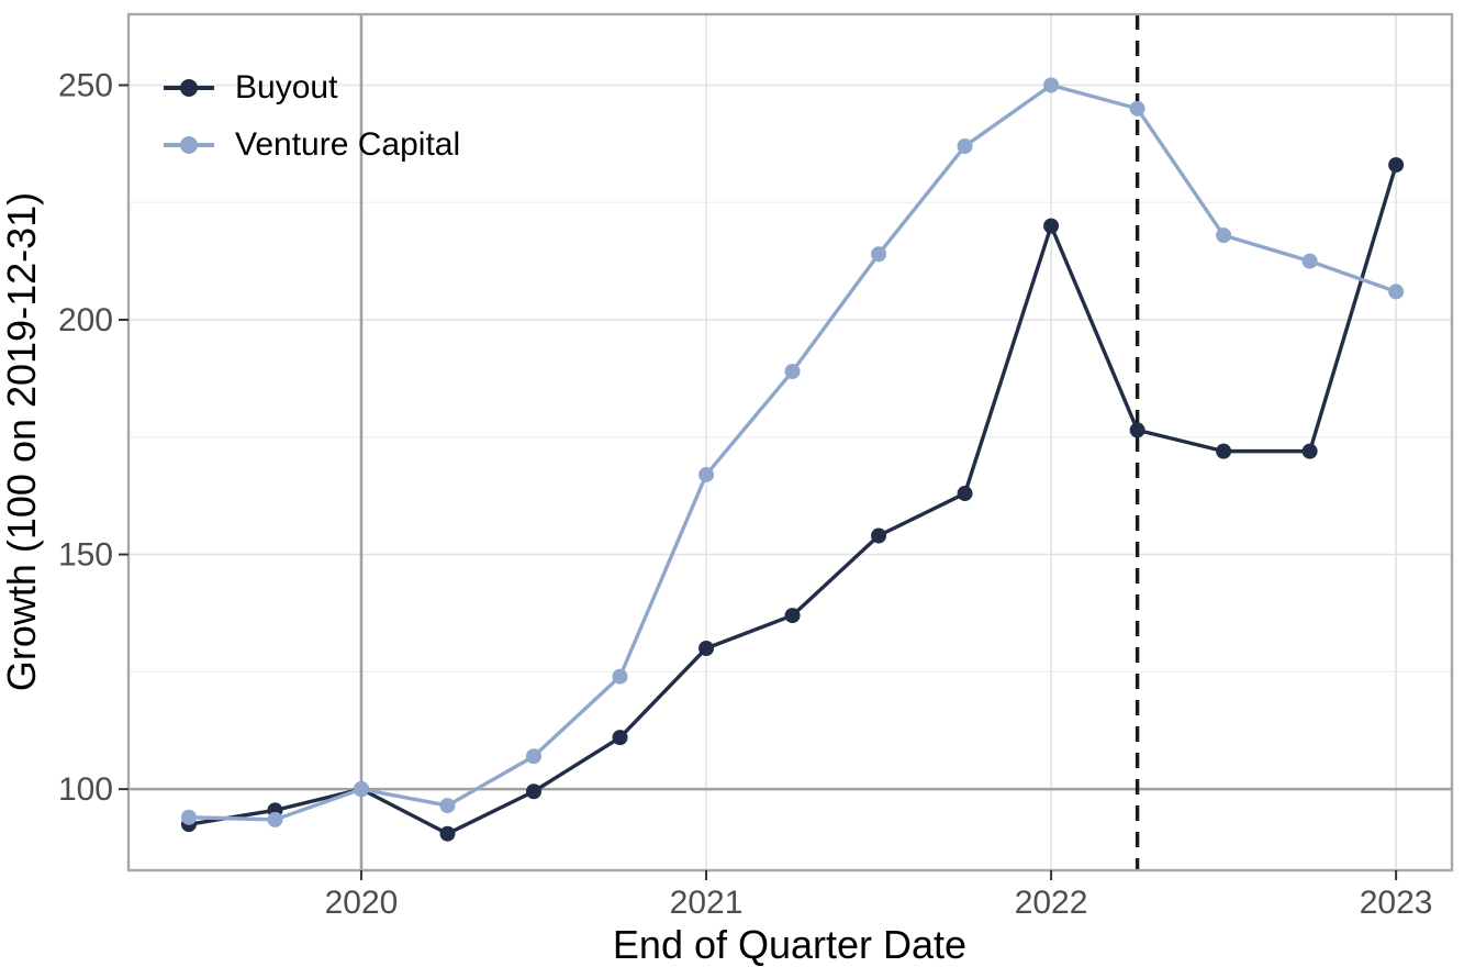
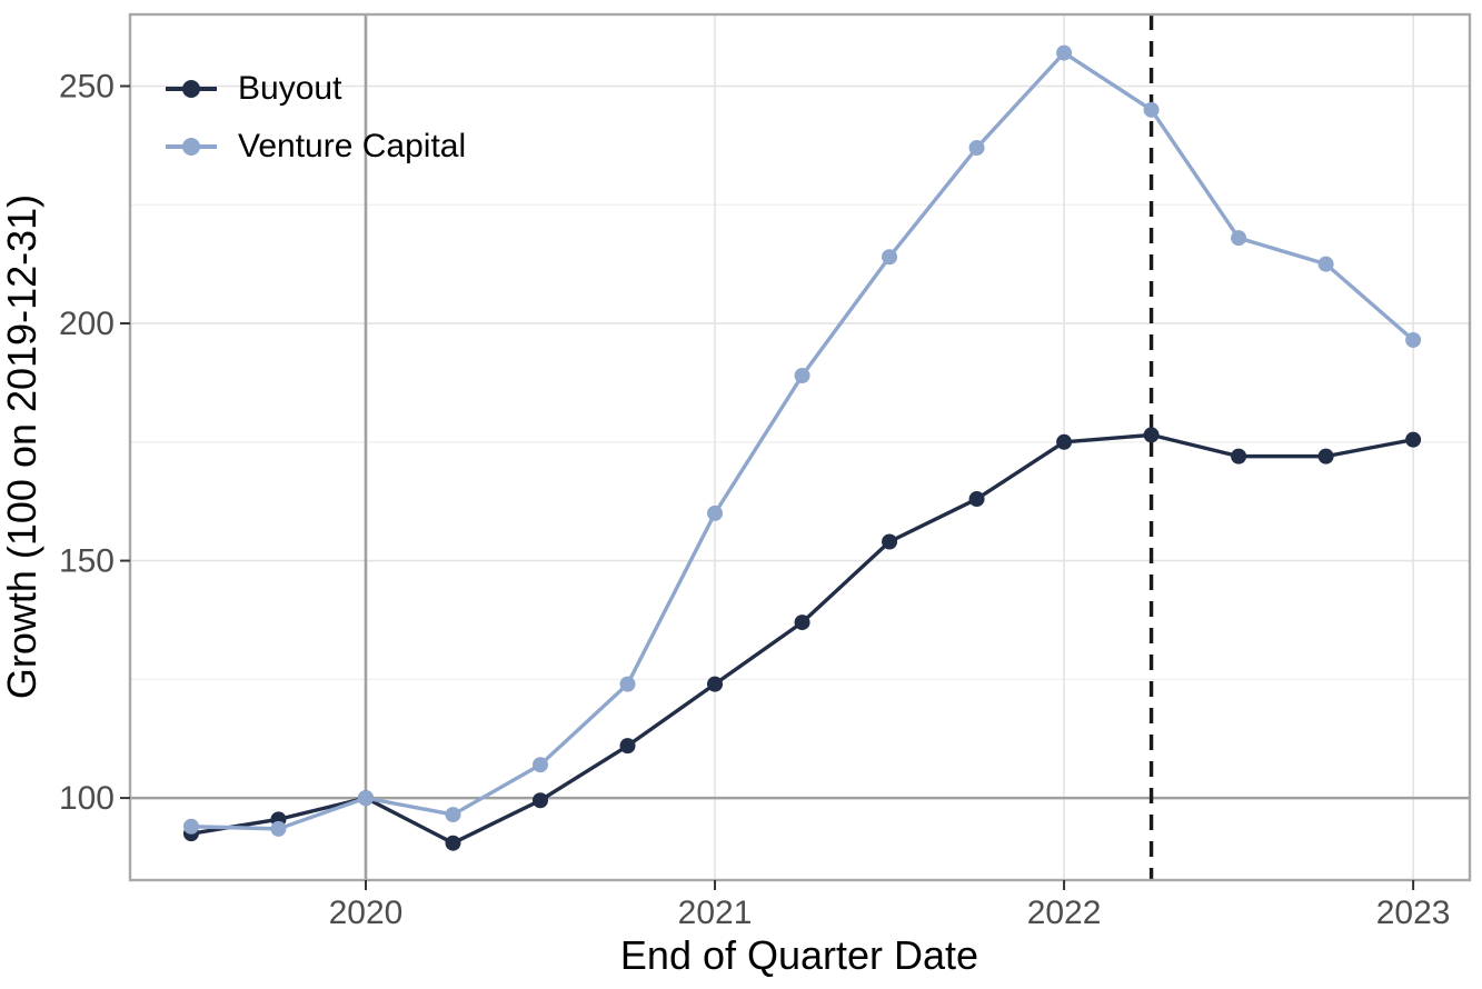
Buyout/2021: 130 -> 124
Venture Capital/2021: 167 -> 160
Buyout/2022: 220 -> 175
Venture Capital/2022: 250 -> 257
Buyout/2023: 233 -> 176
Venture Capital/2023: 206 -> 196
